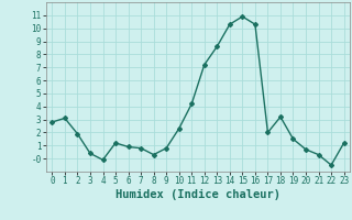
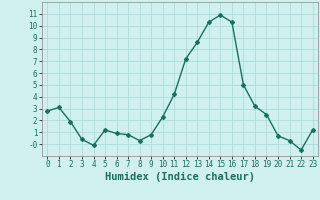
17: 2.0 -> 5.0
19: 1.5 -> 2.5
